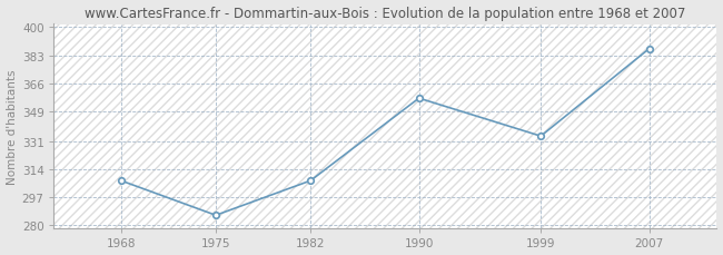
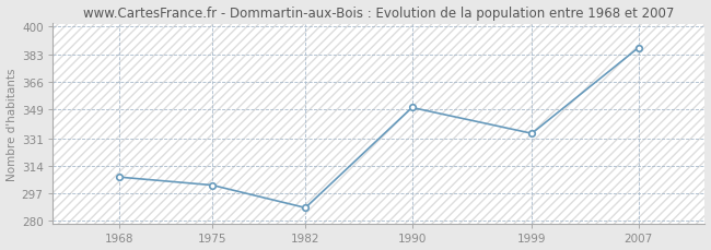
1975: 286 -> 302
1982: 307 -> 288
1990: 357 -> 350
